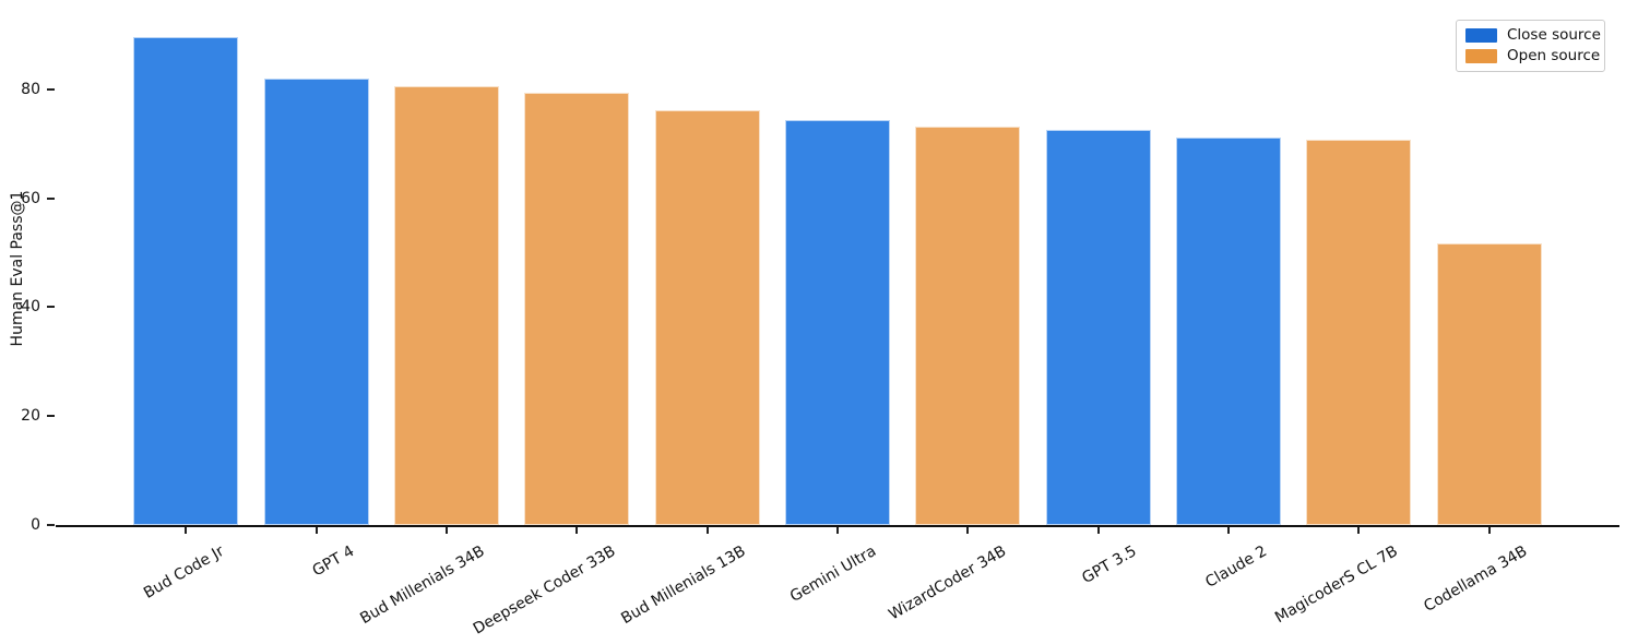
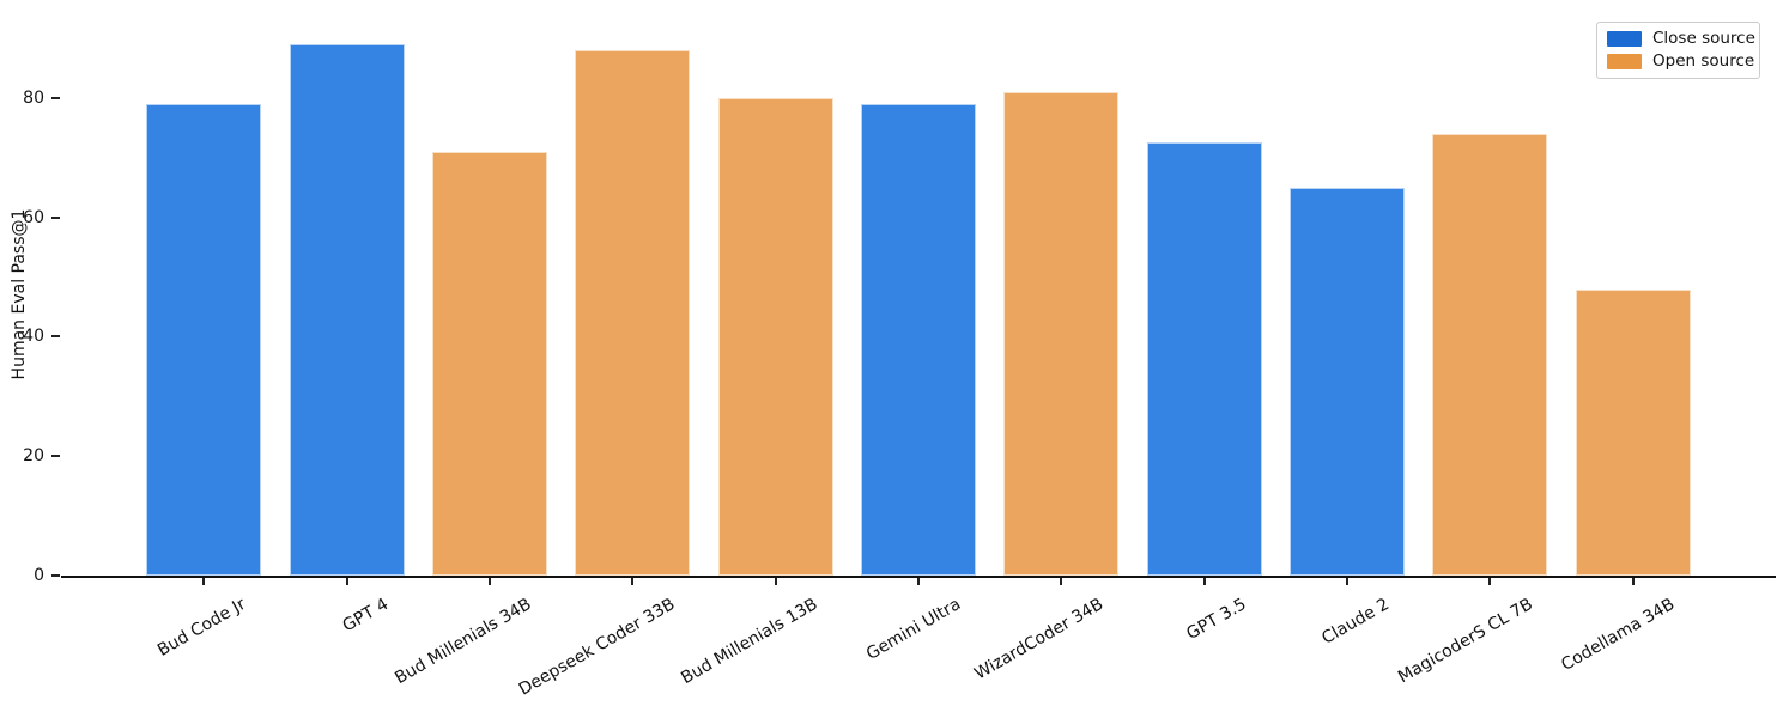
Bud Code Jr: 90 -> 79
GPT 4: 82 -> 89
Bud Millenials 34B: 80 -> 71
Deepseek Coder 33B: 79 -> 88
Bud Millenials 13B: 76 -> 80
Gemini Ultra: 74 -> 79
WizardCoder 34B: 73 -> 81
Claude 2: 71 -> 65
MagicoderS CL 7B: 71 -> 74
Codellama 34B: 52 -> 48
